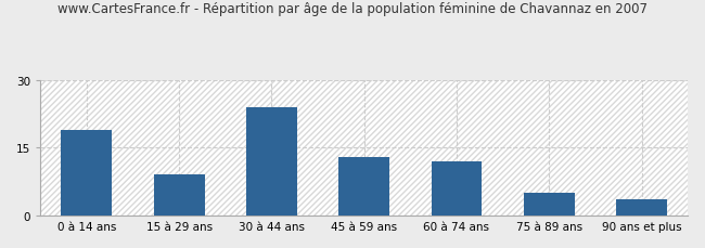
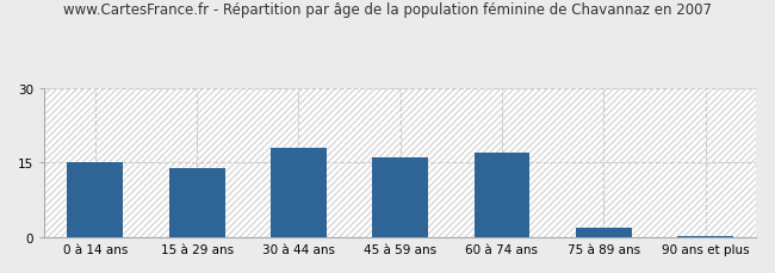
0 à 14 ans: 19.0 -> 15.0
15 à 29 ans: 9.0 -> 14.0
30 à 44 ans: 24.0 -> 18.0
45 à 59 ans: 13.0 -> 16.0
60 à 74 ans: 12.0 -> 17.0
75 à 89 ans: 5.0 -> 2.0
90 ans et plus: 3.5 -> 0.3
